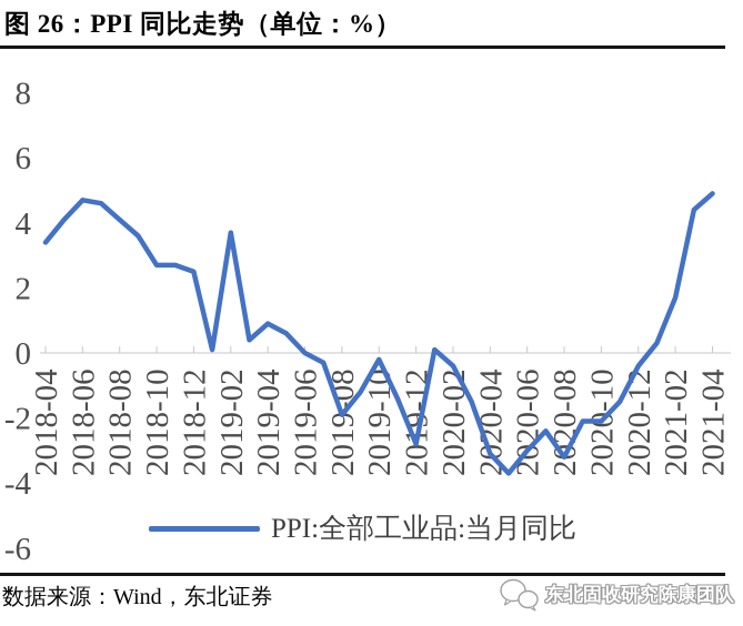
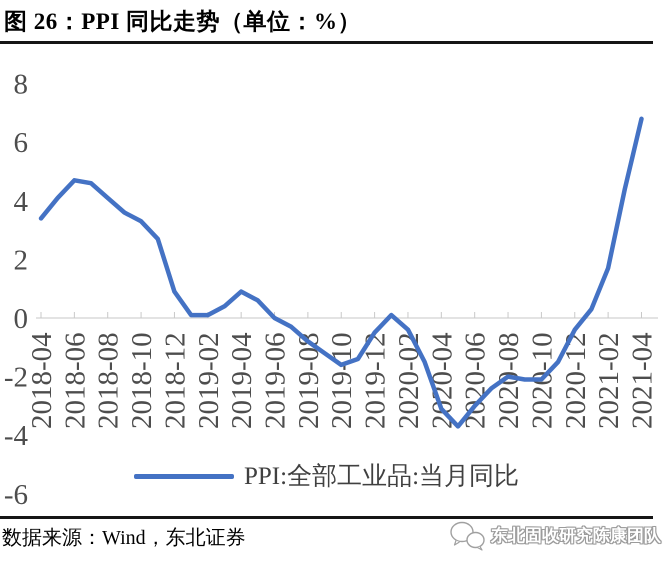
2018-10: 2.7 -> 3.3
2018-12: 2.5 -> 0.9
2019-02: 3.7 -> 0.1
2019-08: -1.9 -> -0.8
2019-10: -0.2 -> -1.6
2019-12: -2.8 -> -0.5
2020-08: -3.2 -> -2.0
2021-04: 4.9 -> 6.8
